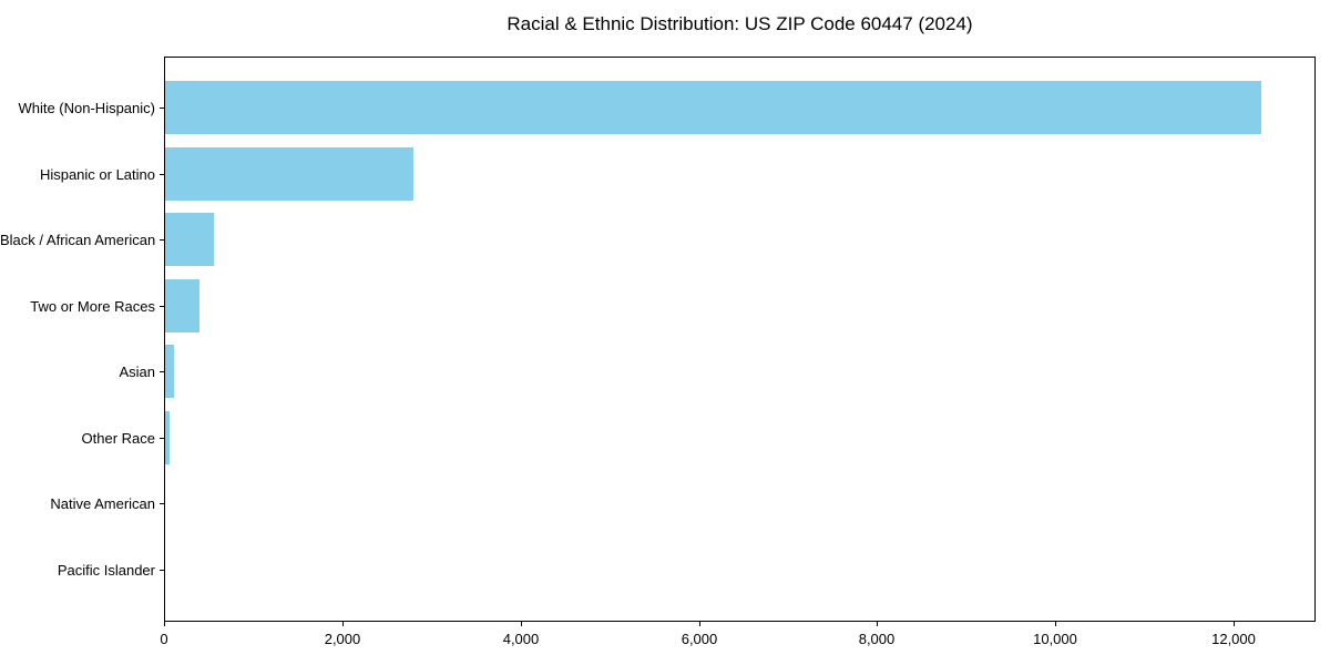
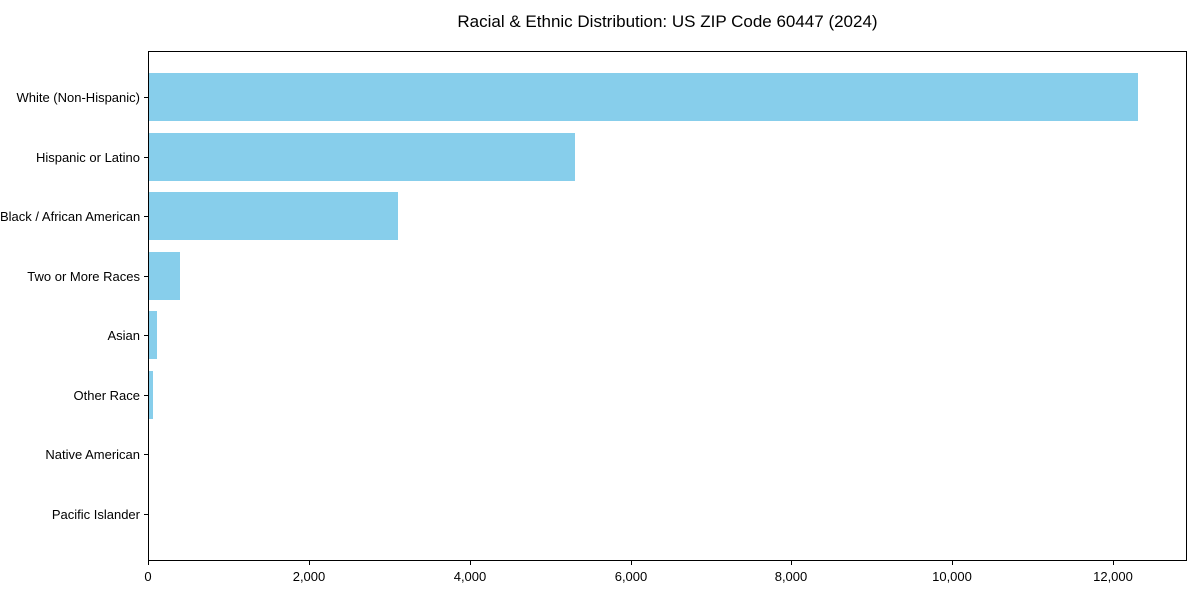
Hispanic or Latino: 2800 -> 5300
Black / African American: 600 -> 3100
